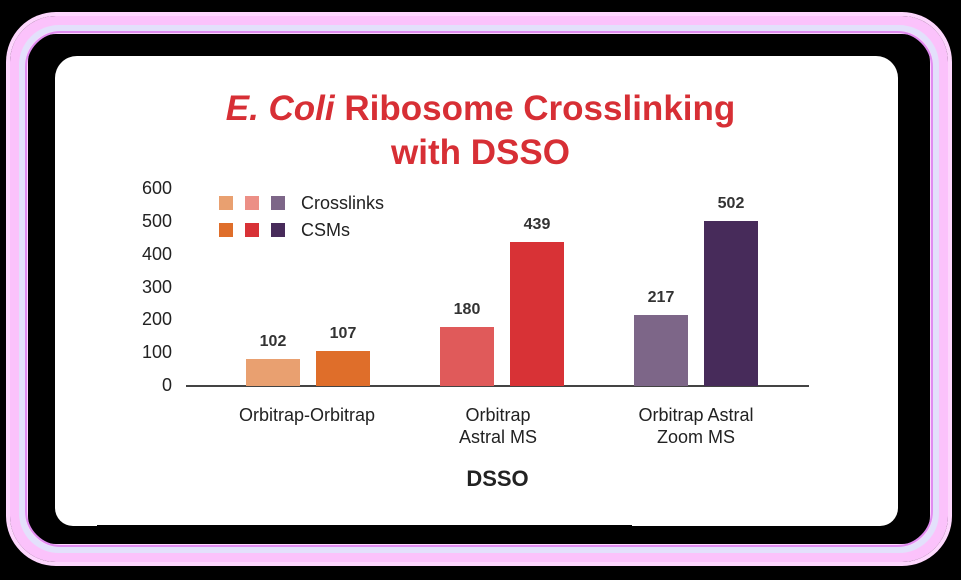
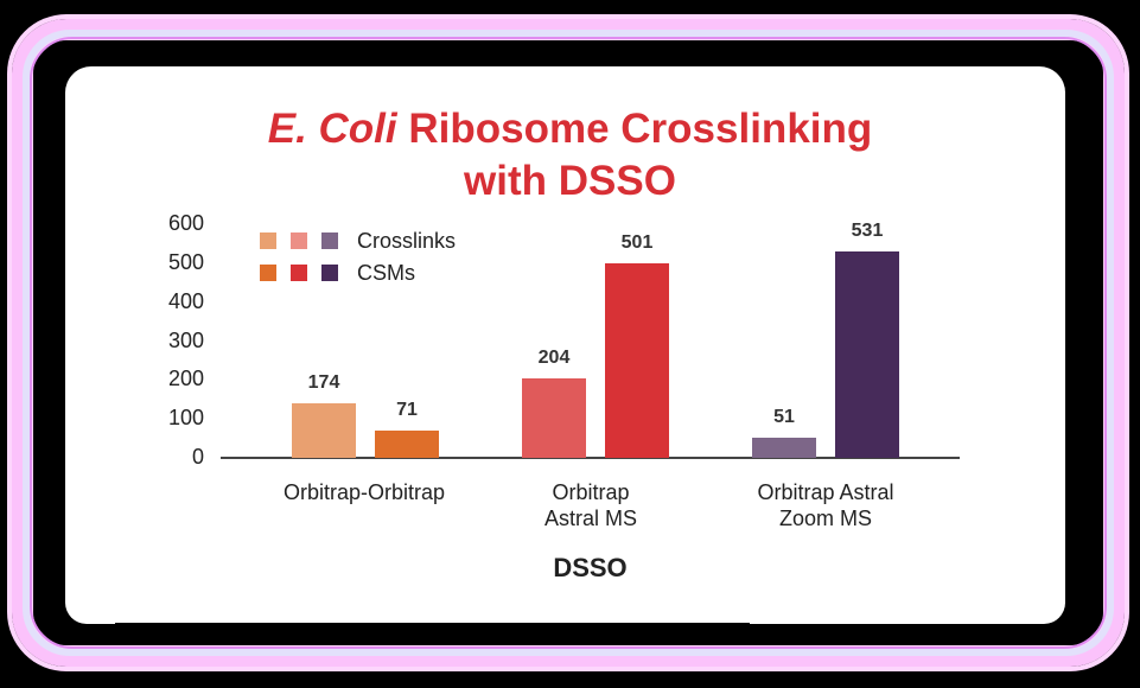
Crosslinks/Orbitrap-Orbitrap: 102 -> 174
CSMs/Orbitrap-Orbitrap: 107 -> 71
Crosslinks/Orbitrap Astral MS: 180 -> 204
CSMs/Orbitrap Astral MS: 439 -> 501
Crosslinks/Orbitrap Astral Zoom MS: 217 -> 51
CSMs/Orbitrap Astral Zoom MS: 502 -> 531
